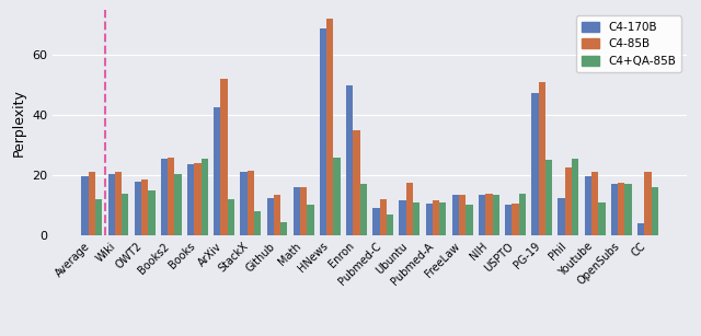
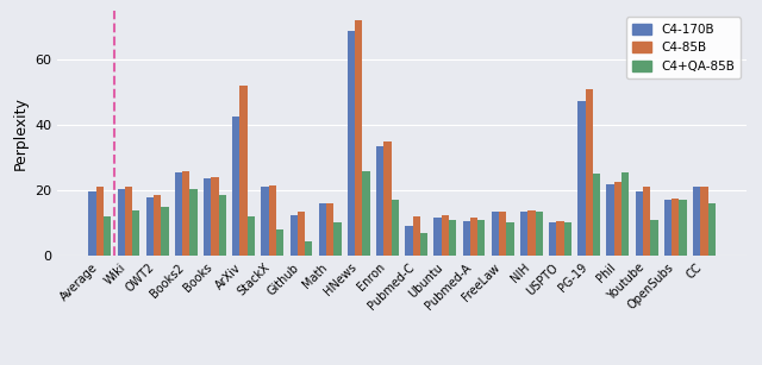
C4+QA-85B/Books: 25.5 -> 18.5
C4-170B/Enron: 50.0 -> 33.5
C4-85B/Ubuntu: 17.5 -> 12.5
C4+QA-85B/USPTO: 14.0 -> 10.0
C4-170B/Phil: 12.5 -> 22.0
C4-170B/CC: 4.0 -> 21.0
